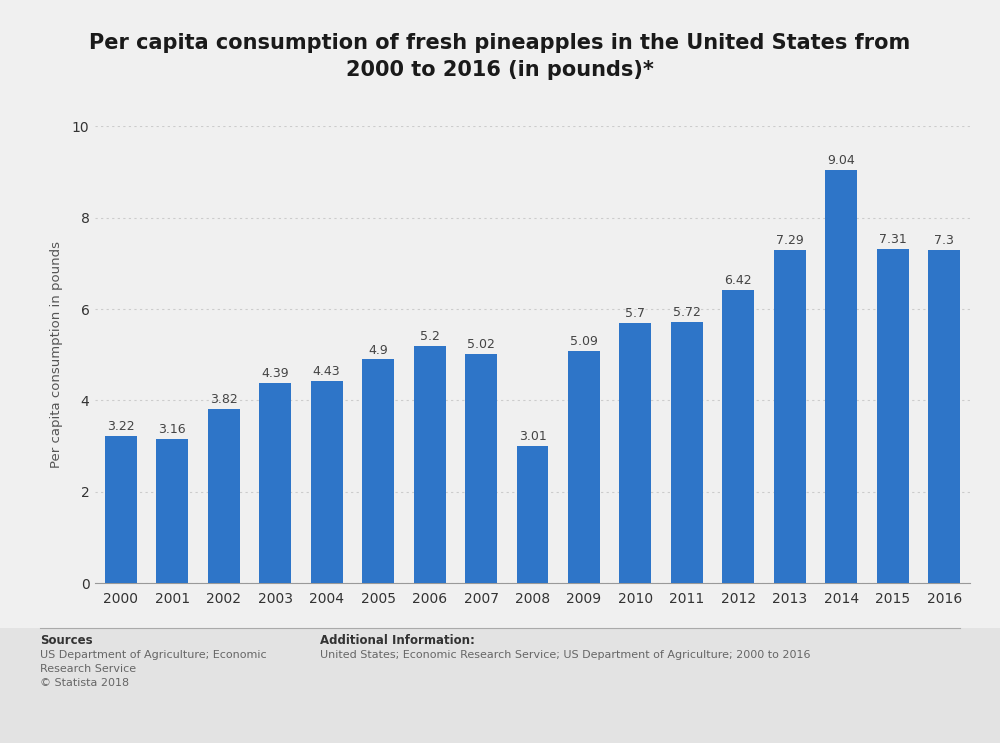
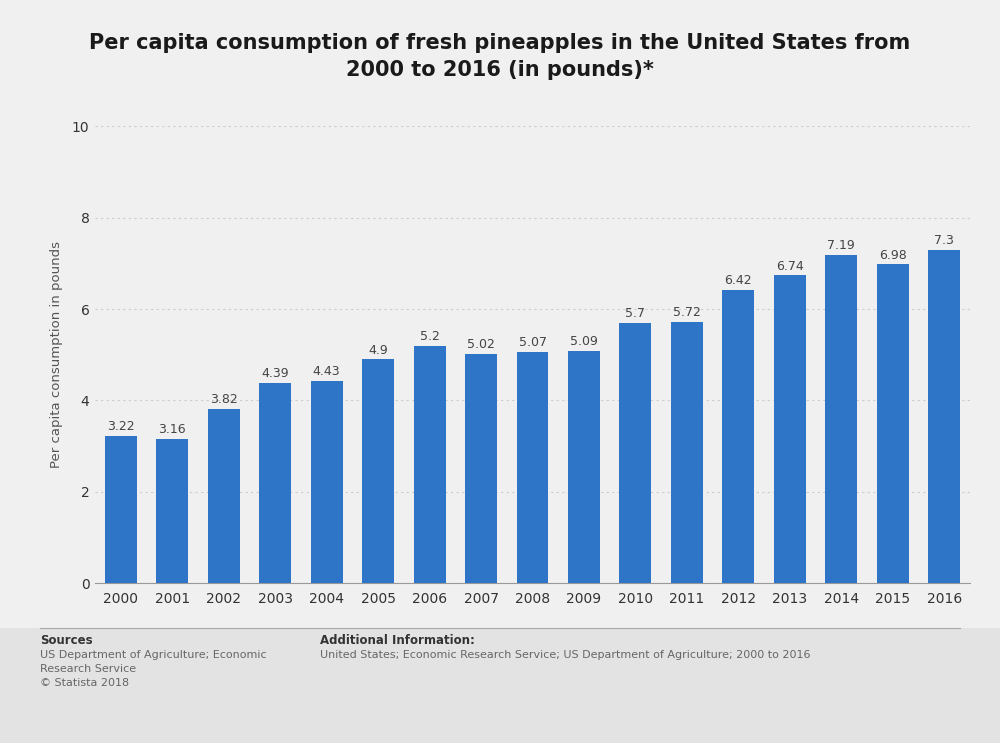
2008: 3.01 -> 5.07
2013: 7.29 -> 6.74
2014: 9.04 -> 7.19
2015: 7.31 -> 6.98
